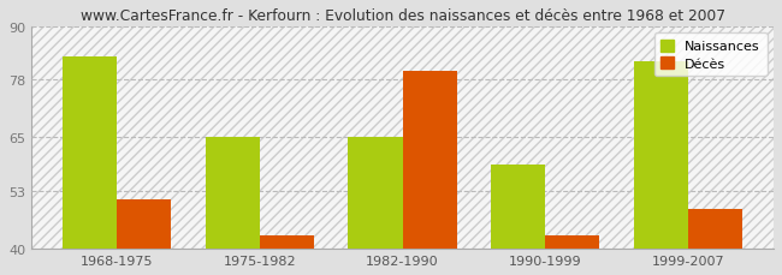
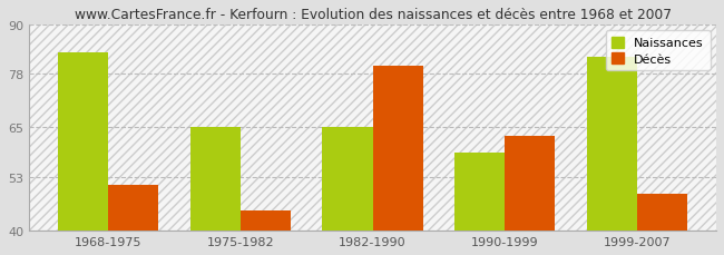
Décès/1975-1982: 43 -> 45
Décès/1990-1999: 43 -> 63
